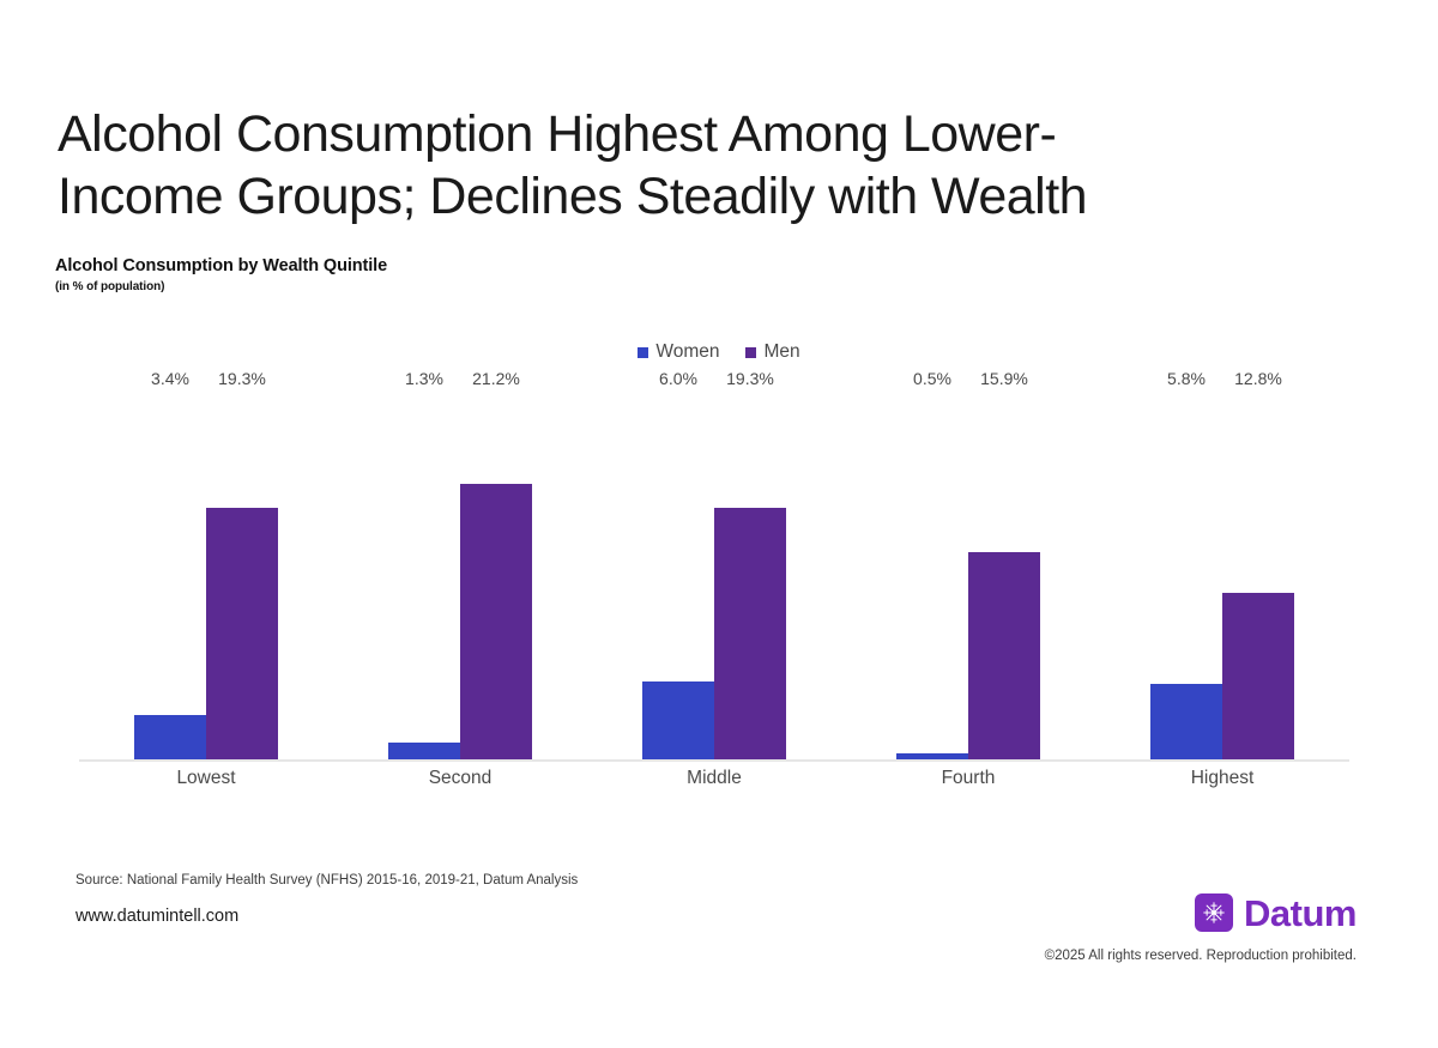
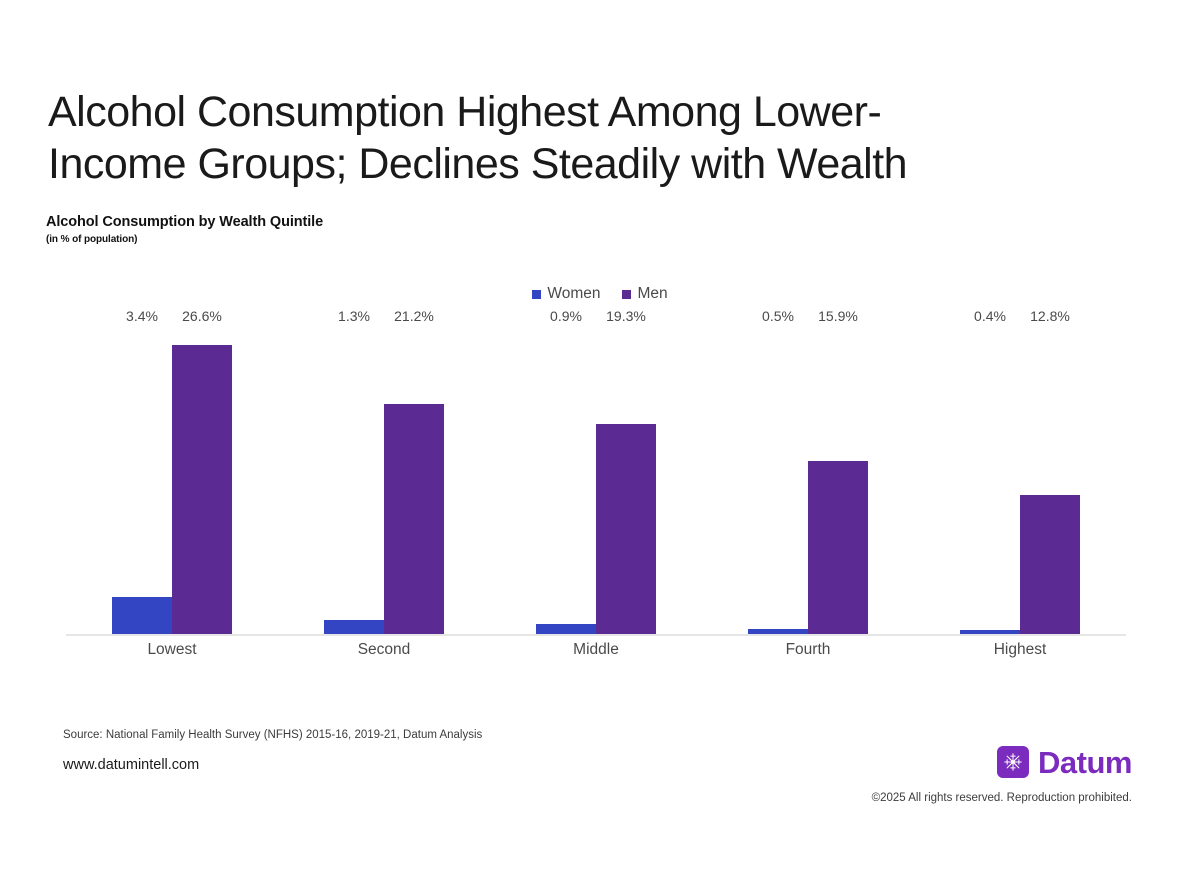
Men/Lowest: 19.3% -> 26.6%
Women/Middle: 6.0% -> 0.9%
Women/Highest: 5.8% -> 0.4%
